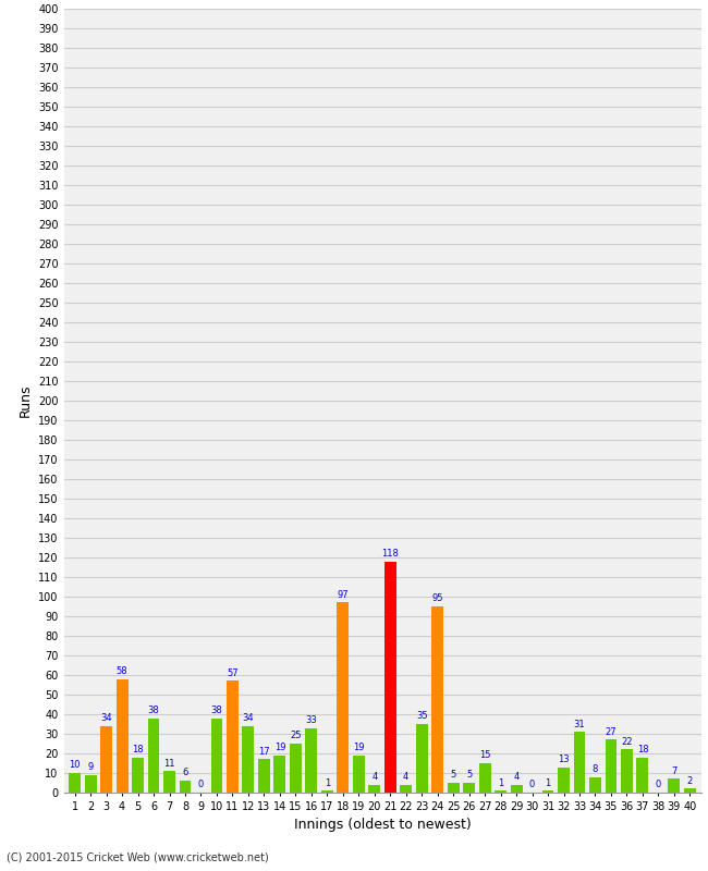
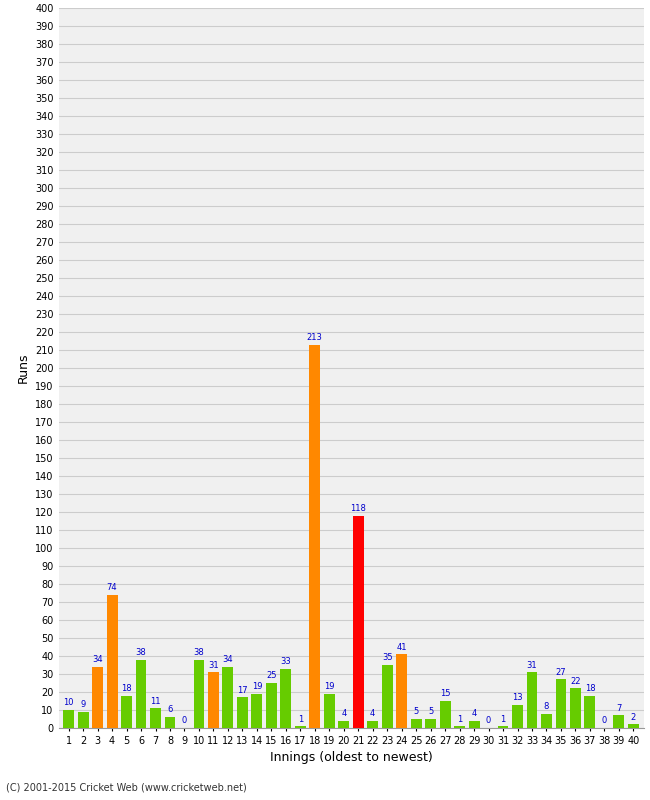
4: 58 -> 74
11: 57 -> 31
18: 97 -> 213
24: 95 -> 41
